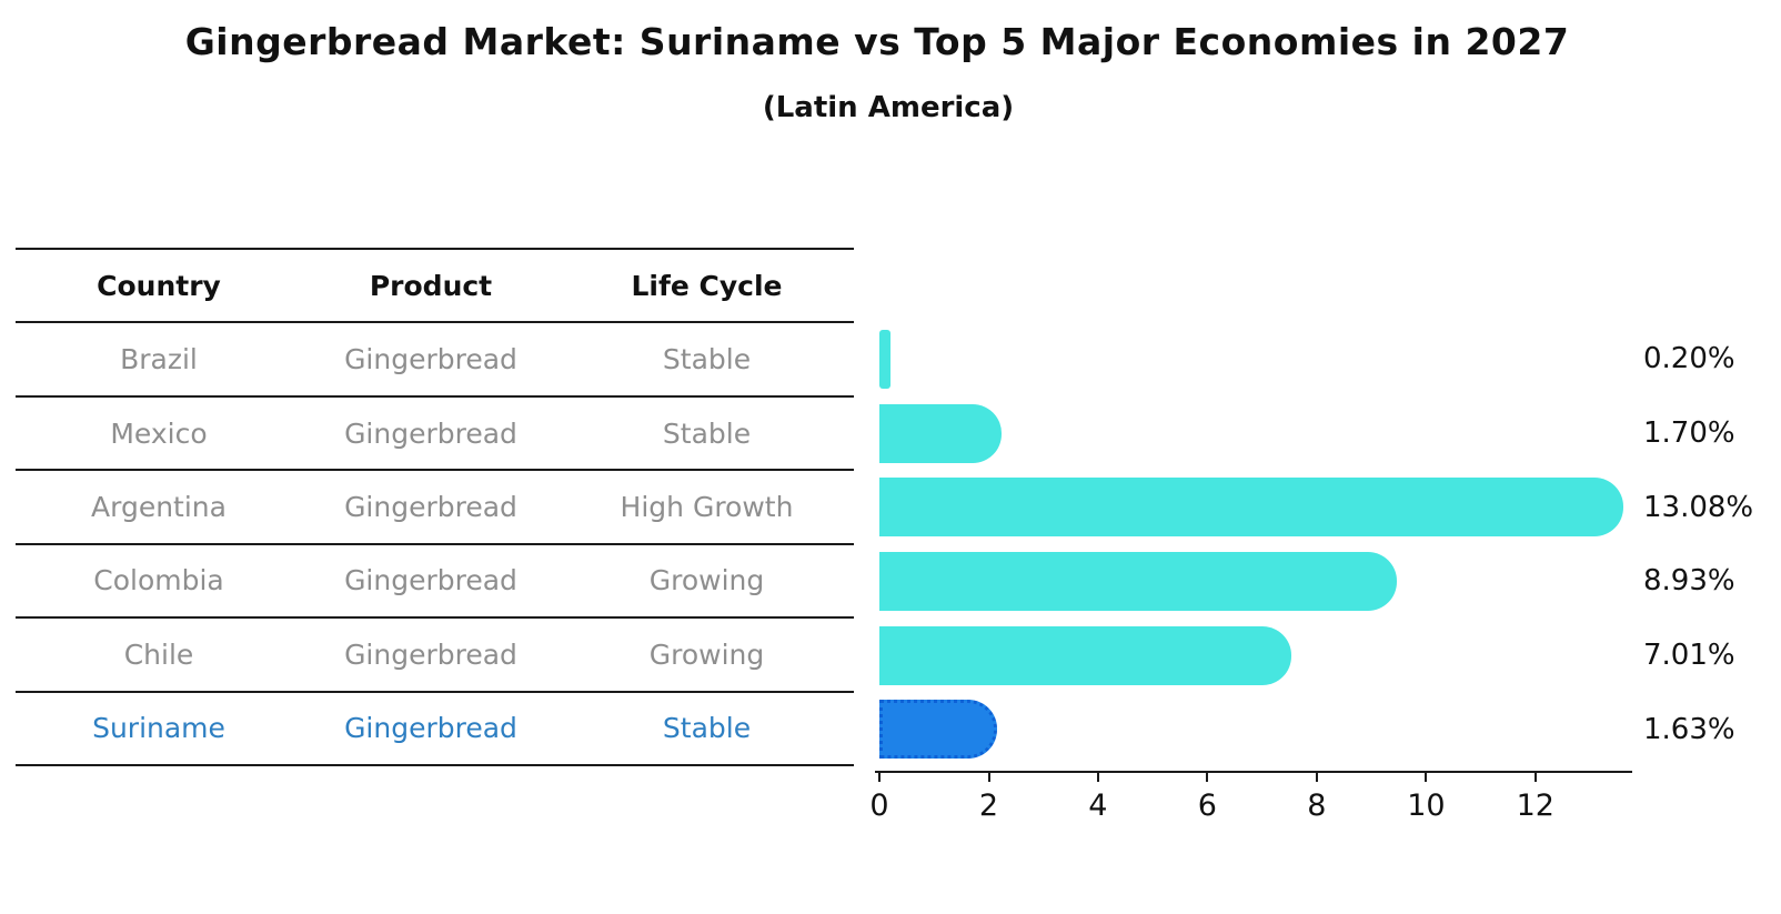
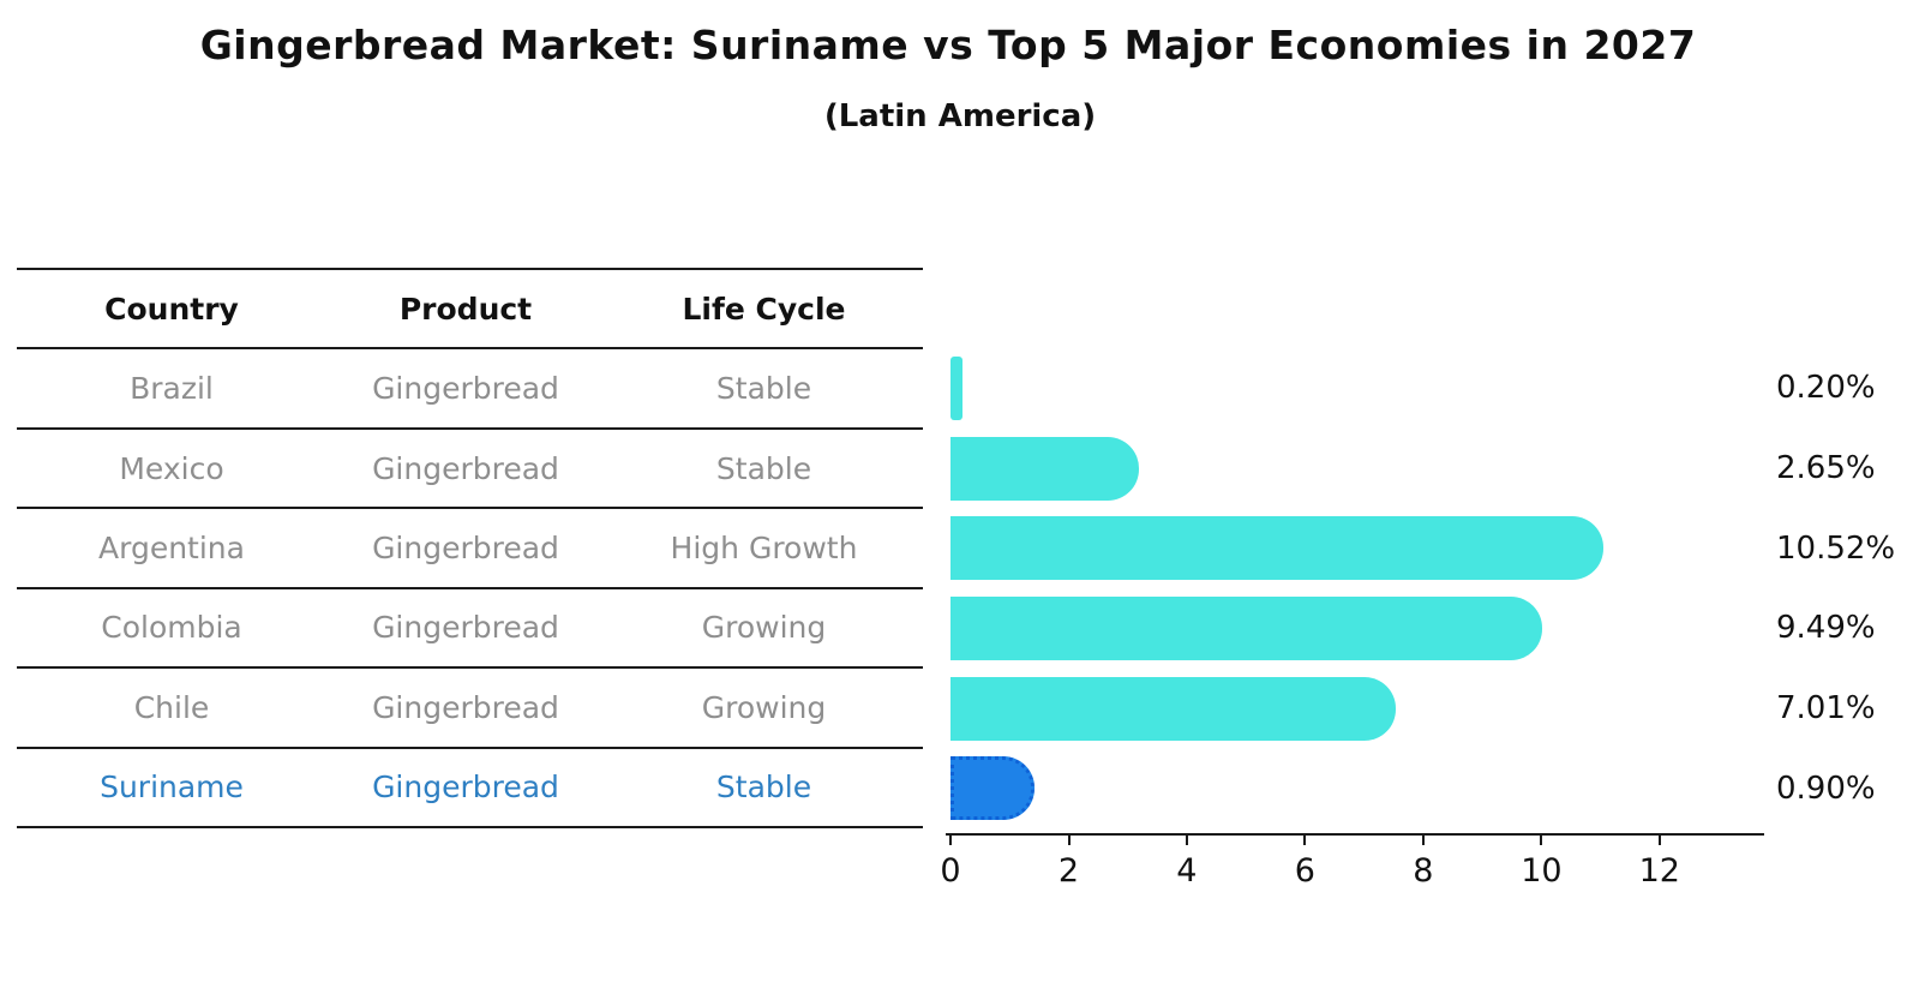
Mexico: 1.70% -> 2.65%
Argentina: 13.08% -> 10.52%
Colombia: 8.93% -> 9.49%
Suriname: 1.63% -> 0.90%
